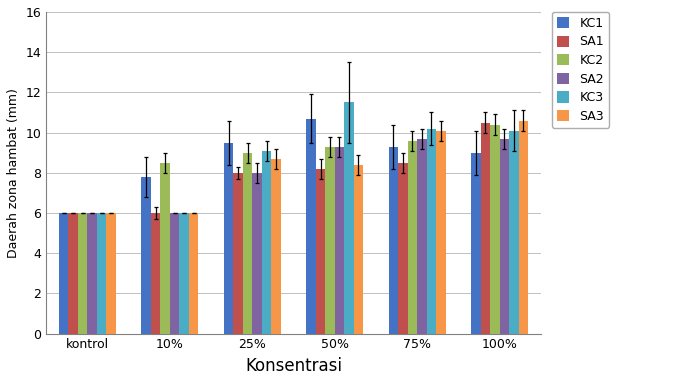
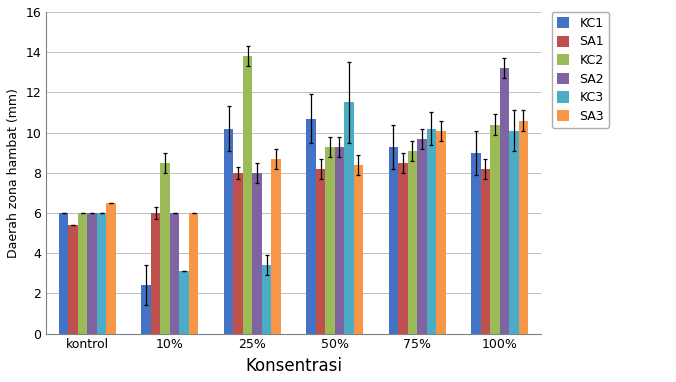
SA1/kontrol: 6.0 -> 5.4
SA3/kontrol: 6.0 -> 6.5
KC1/10%: 7.8 -> 2.4
KC3/10%: 6.0 -> 3.1
KC1/25%: 9.5 -> 10.2
KC2/25%: 9.0 -> 13.8
KC3/25%: 9.1 -> 3.4
KC2/75%: 9.6 -> 9.1
SA1/100%: 10.5 -> 8.2
SA2/100%: 9.7 -> 13.2
